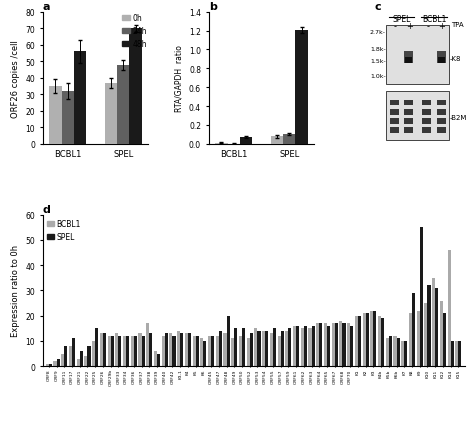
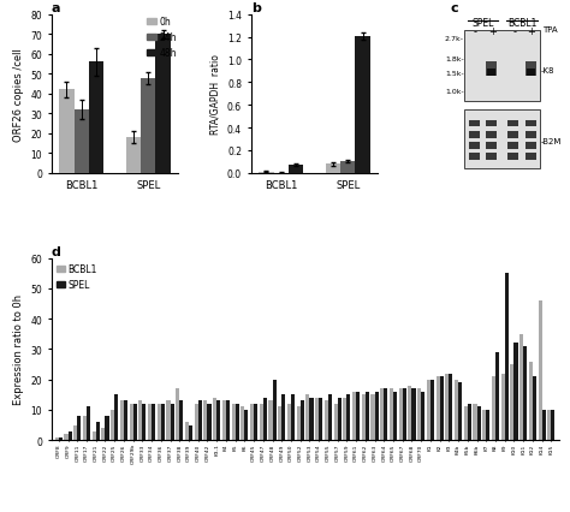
a/0h/BCBL1: 35 -> 42
a/0h/SPEL: 37 -> 18
